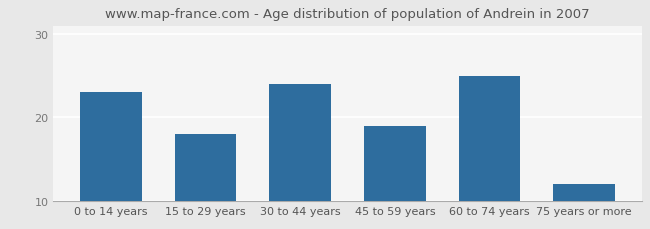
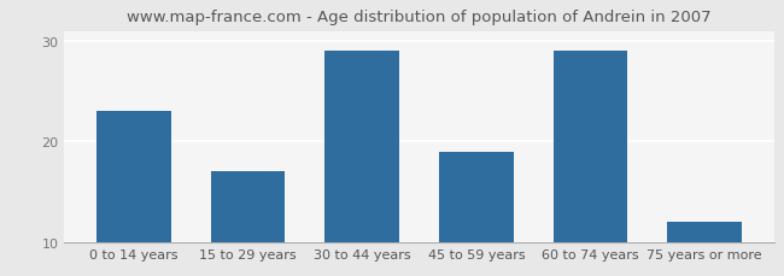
15 to 29 years: 18 -> 17
30 to 44 years: 24 -> 29
60 to 74 years: 25 -> 29
